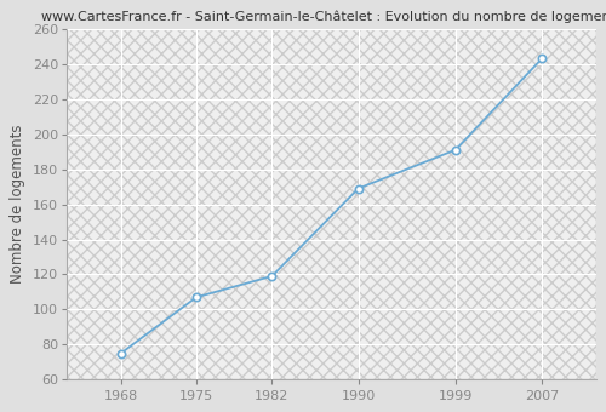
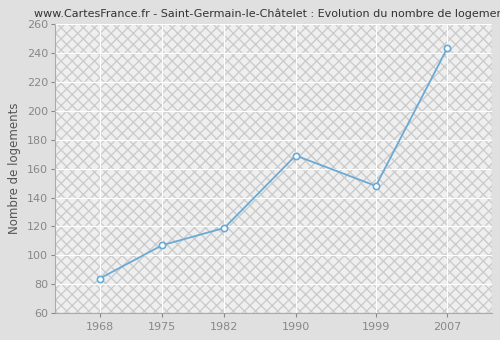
1968: 75 -> 84
1999: 191 -> 148
